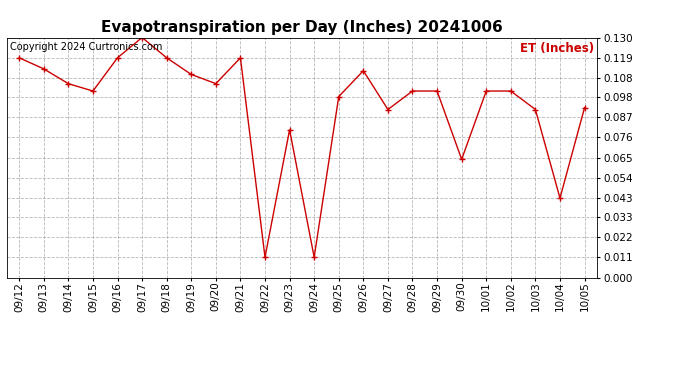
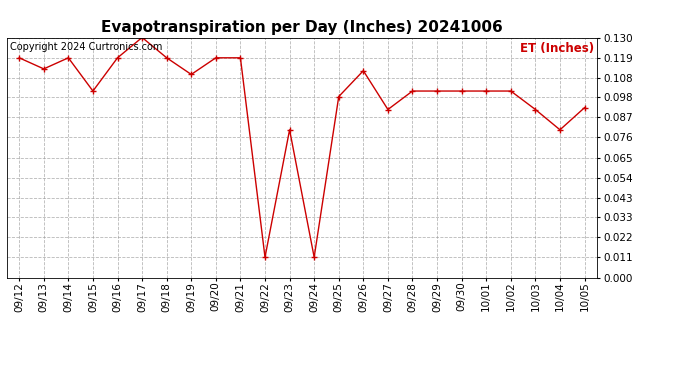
09/14: 0.105 -> 0.119
09/20: 0.105 -> 0.119
09/30: 0.064 -> 0.101
10/04: 0.043 -> 0.080
